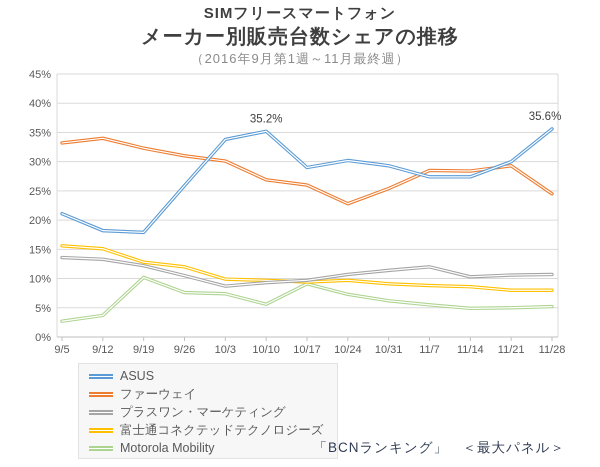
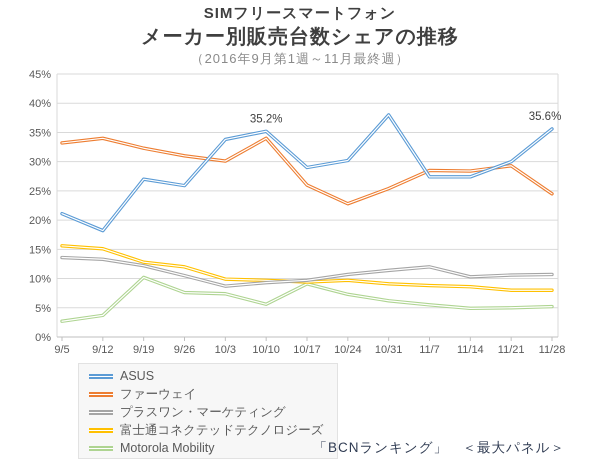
ASUS/9/19: 18% -> 27%
ファーウェイ/10/10: 27% -> 34%
ASUS/10/31: 29% -> 38%
